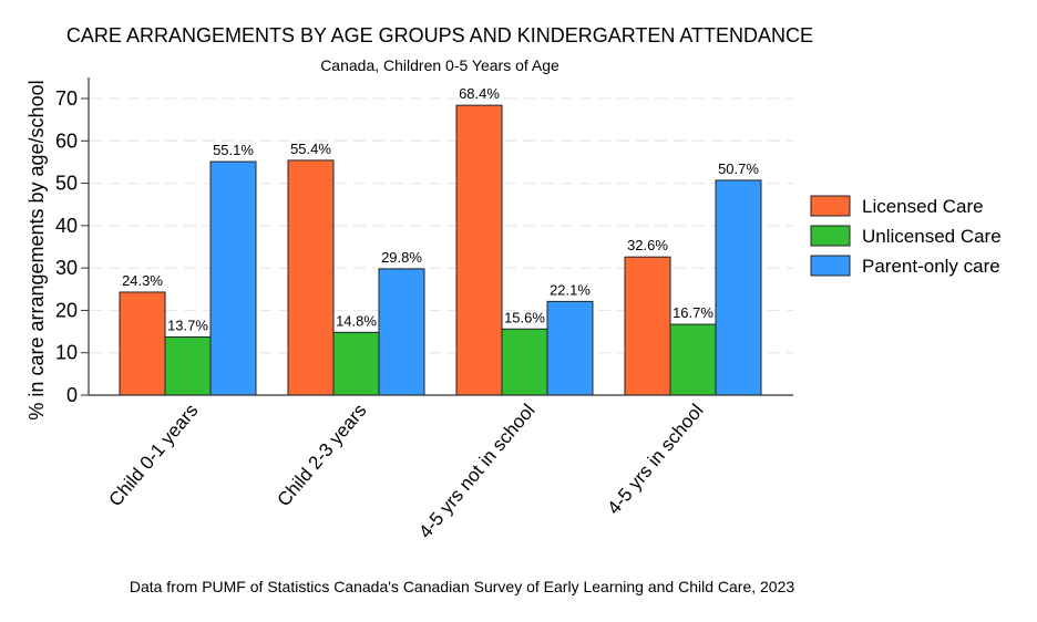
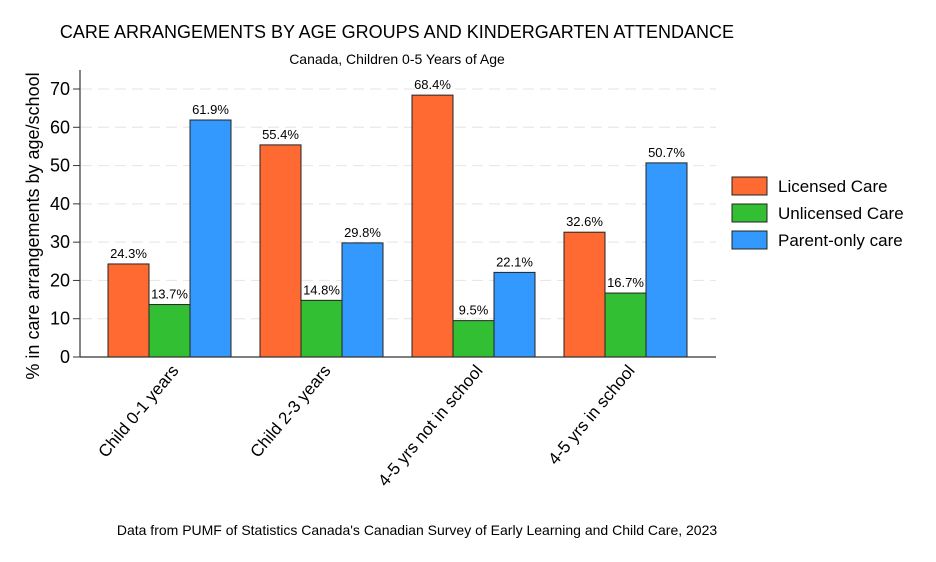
Parent-only care/Child 0-1 years: 55.1% -> 61.9%
Unlicensed Care/4-5 yrs not in school: 15.6% -> 9.5%
